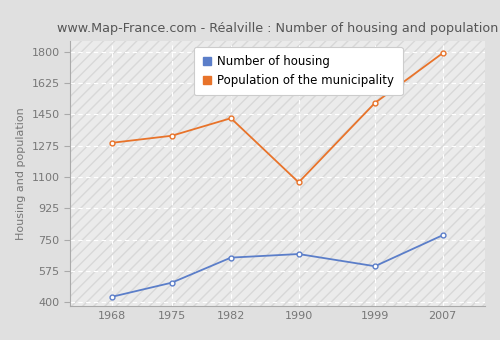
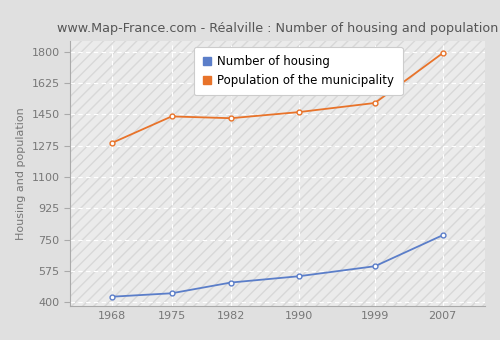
Number of housing/1975: 510 -> 450
Population of the municipality/1975: 1330 -> 1440
Number of housing/1982: 650 -> 510
Number of housing/1990: 670 -> 550
Population of the municipality/1990: 1070 -> 1460
